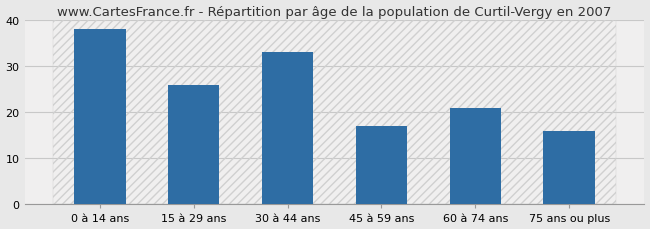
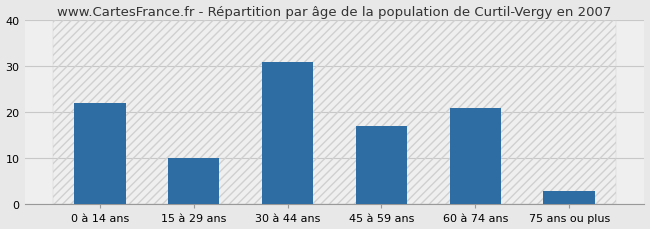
0 à 14 ans: 38 -> 22
15 à 29 ans: 26 -> 10
30 à 44 ans: 33 -> 31
75 ans ou plus: 16 -> 3
